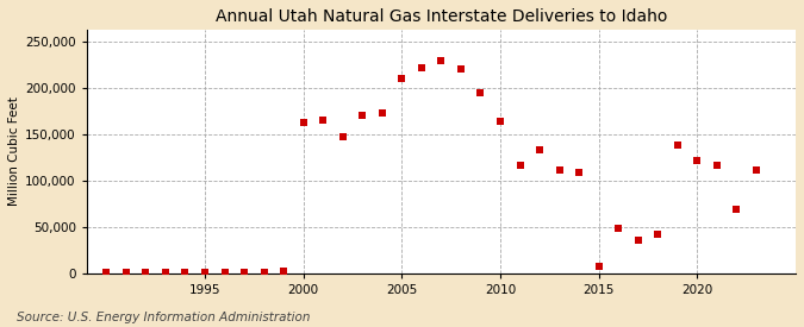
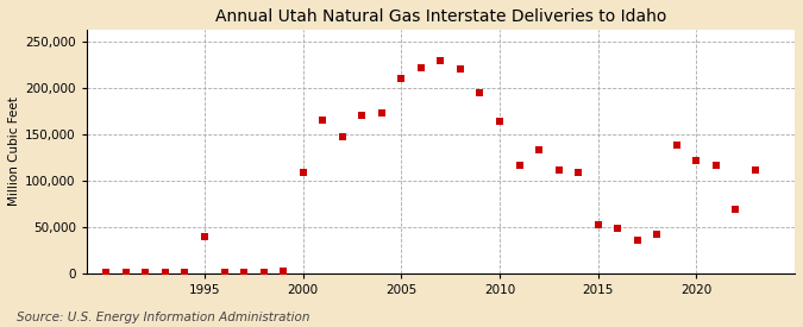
1995: 1,000 -> 40,000
2000: 163,000 -> 108,000
2015: 8,000 -> 52,000
